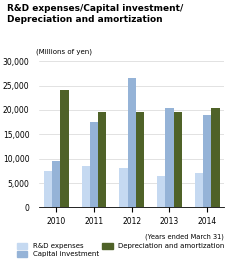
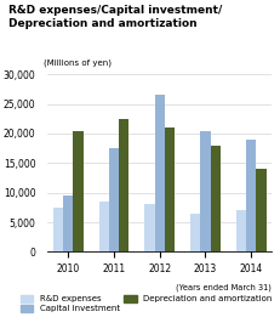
Depreciation and amortization/2010: 24,000 -> 20,500
Depreciation and amortization/2011: 19,500 -> 22,500
Depreciation and amortization/2012: 19,500 -> 21,000
Depreciation and amortization/2013: 19,500 -> 18,000
Depreciation and amortization/2014: 20,500 -> 14,000
